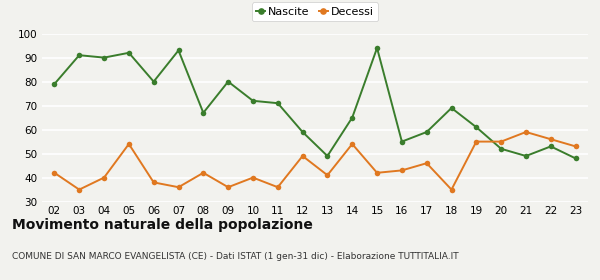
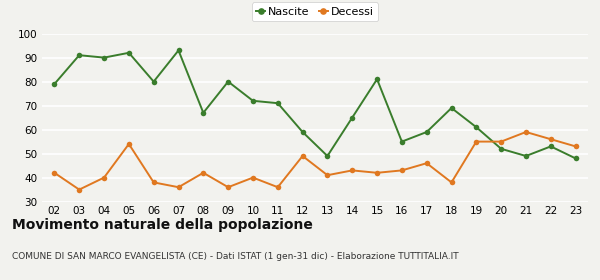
Decessi/14: 54 -> 43
Nascite/15: 94 -> 81
Decessi/18: 35 -> 38
